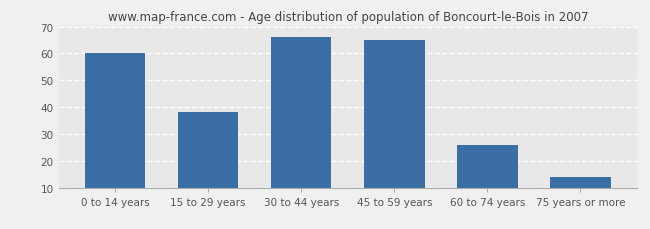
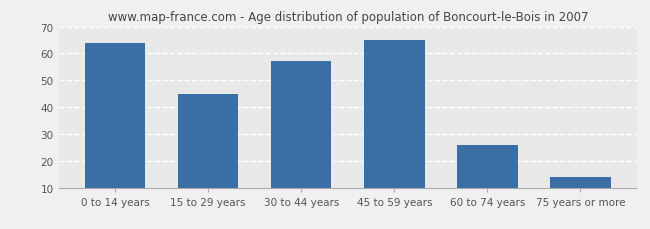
0 to 14 years: 60 -> 64
15 to 29 years: 38 -> 45
30 to 44 years: 66 -> 57
